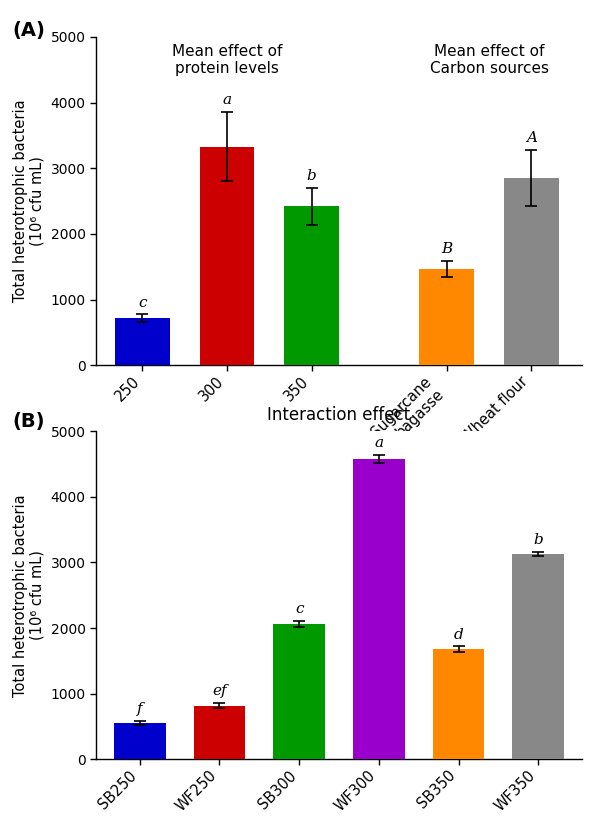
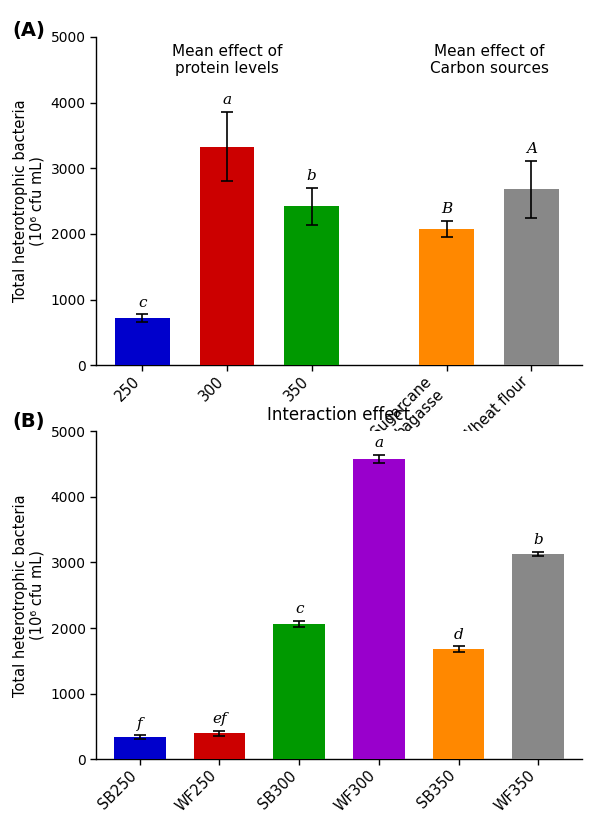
Sugarcane bagasse: 1470 -> 2080
Wheat flour: 2850 -> 2680
SB250: 560 -> 340
WF250: 820 -> 400
